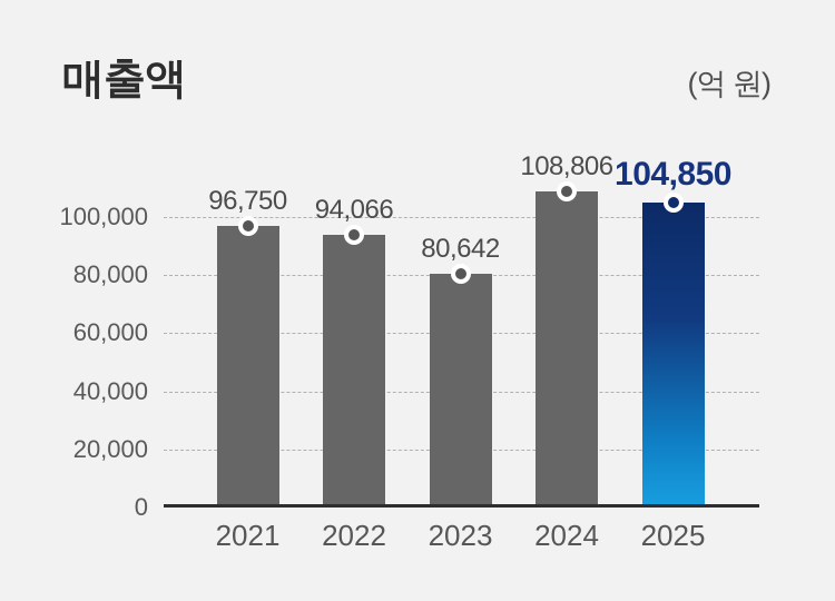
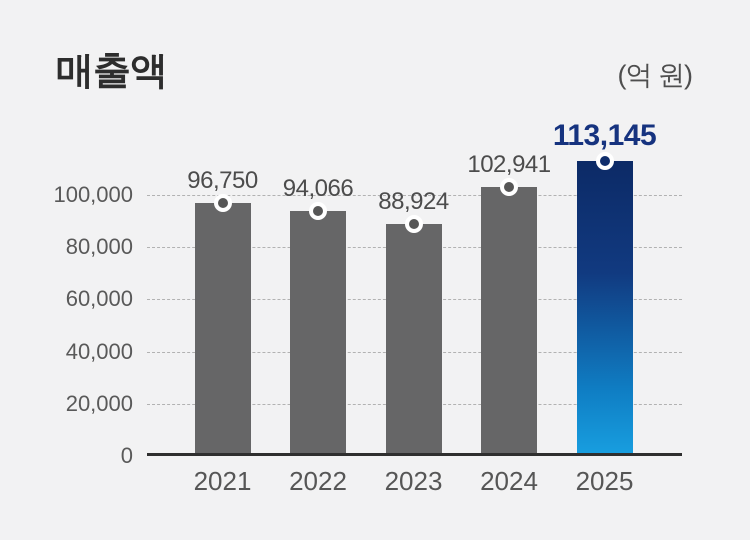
2023: 80,642 -> 88,924
2024: 108,806 -> 102,941
2025: 104,850 -> 113,145
